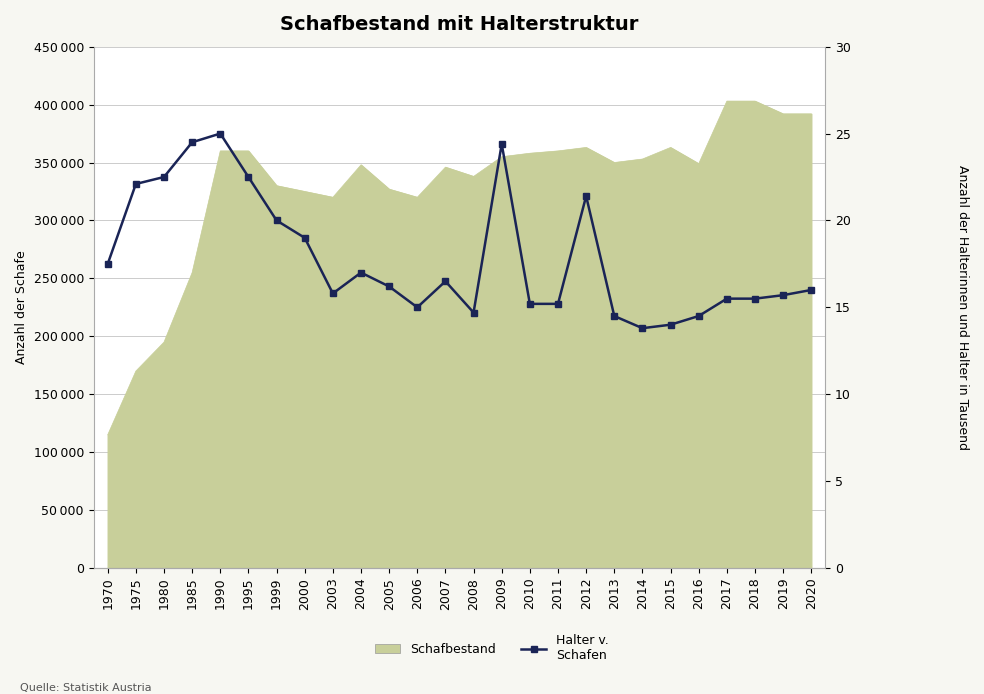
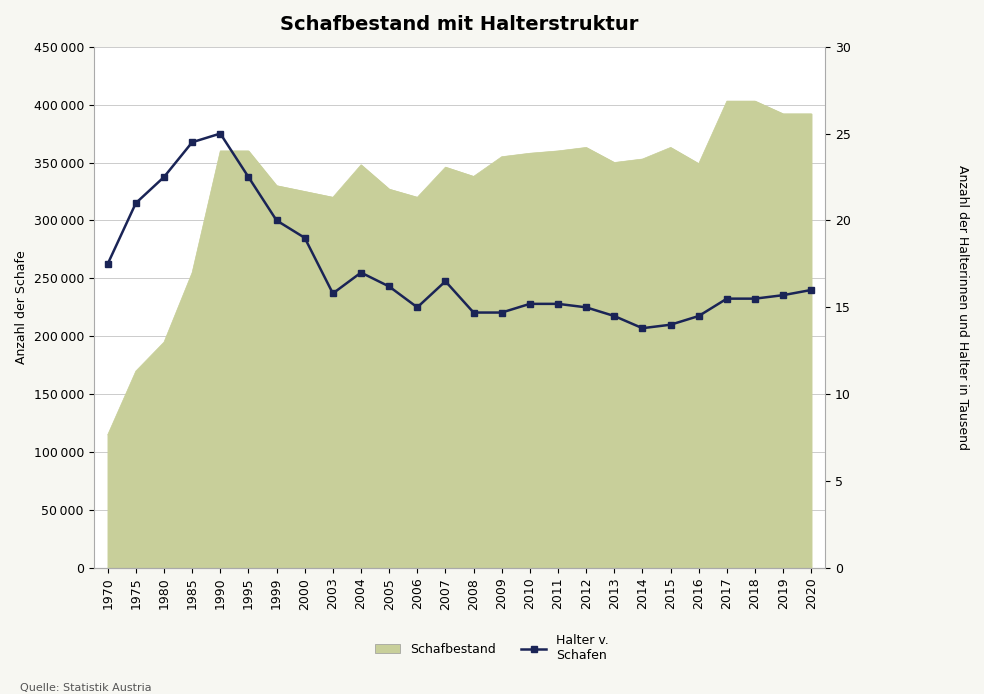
Halter v. Schafen/1975: 22.1 -> 21.0
Halter v. Schafen/2009: 24.4 -> 14.7
Halter v. Schafen/2012: 21.4 -> 15.0
